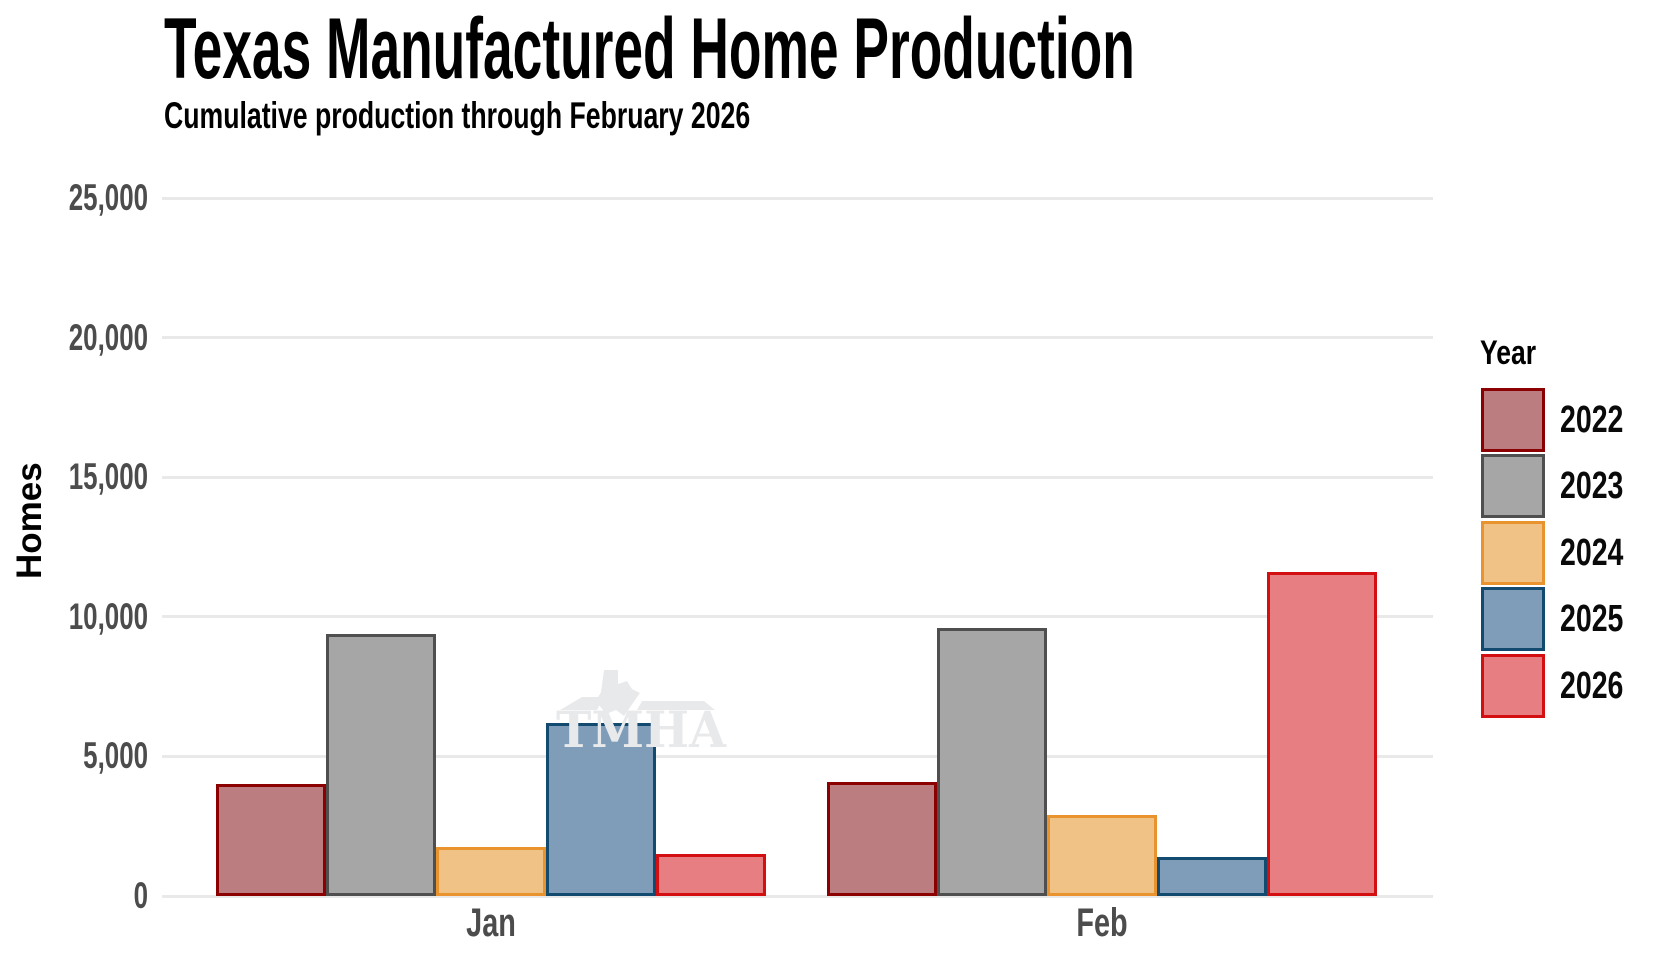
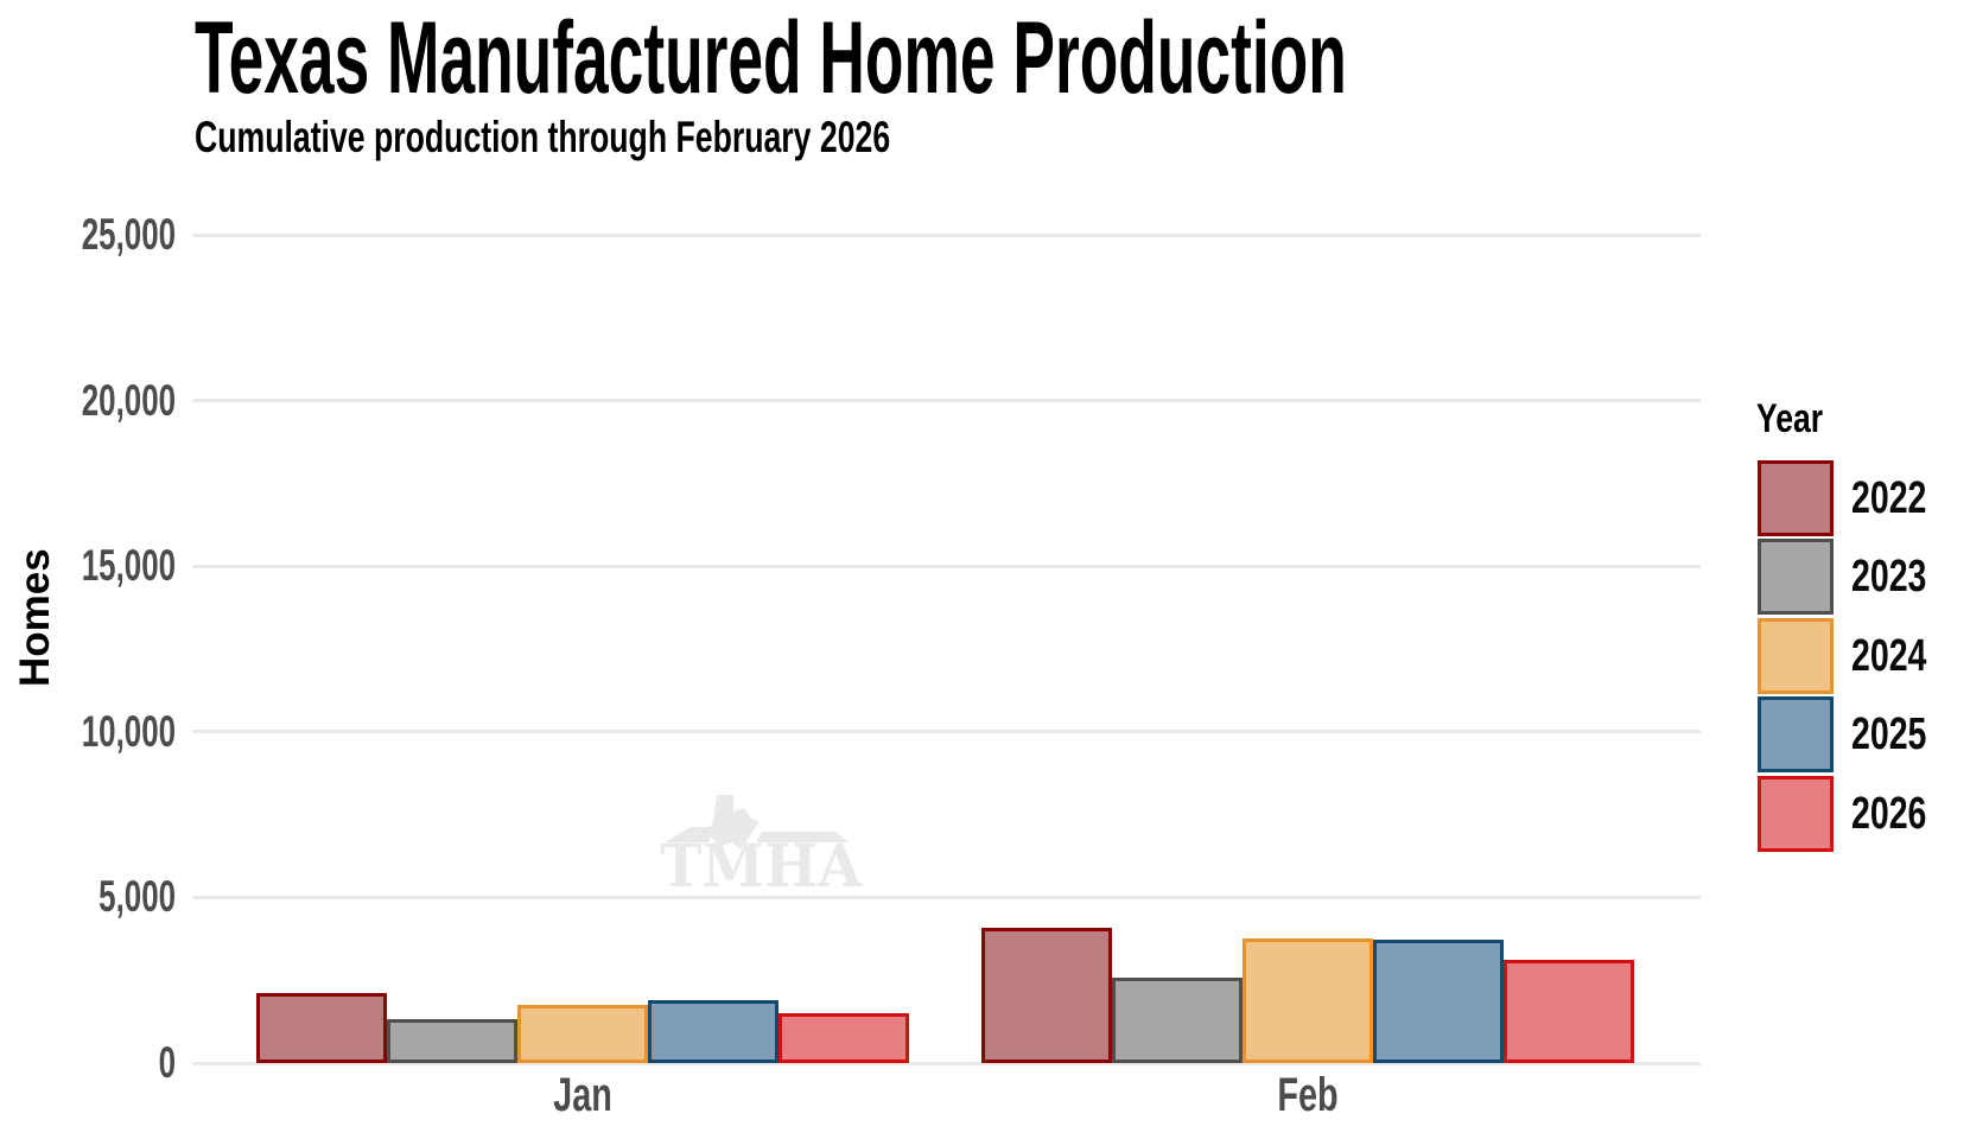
2022/Jan: 4000 -> 2100
2023/Jan: 9400 -> 1300
2025/Jan: 6200 -> 1900
2023/Feb: 9600 -> 2600
2024/Feb: 2900 -> 3800
2025/Feb: 1400 -> 3700
2026/Feb: 11600 -> 3100
